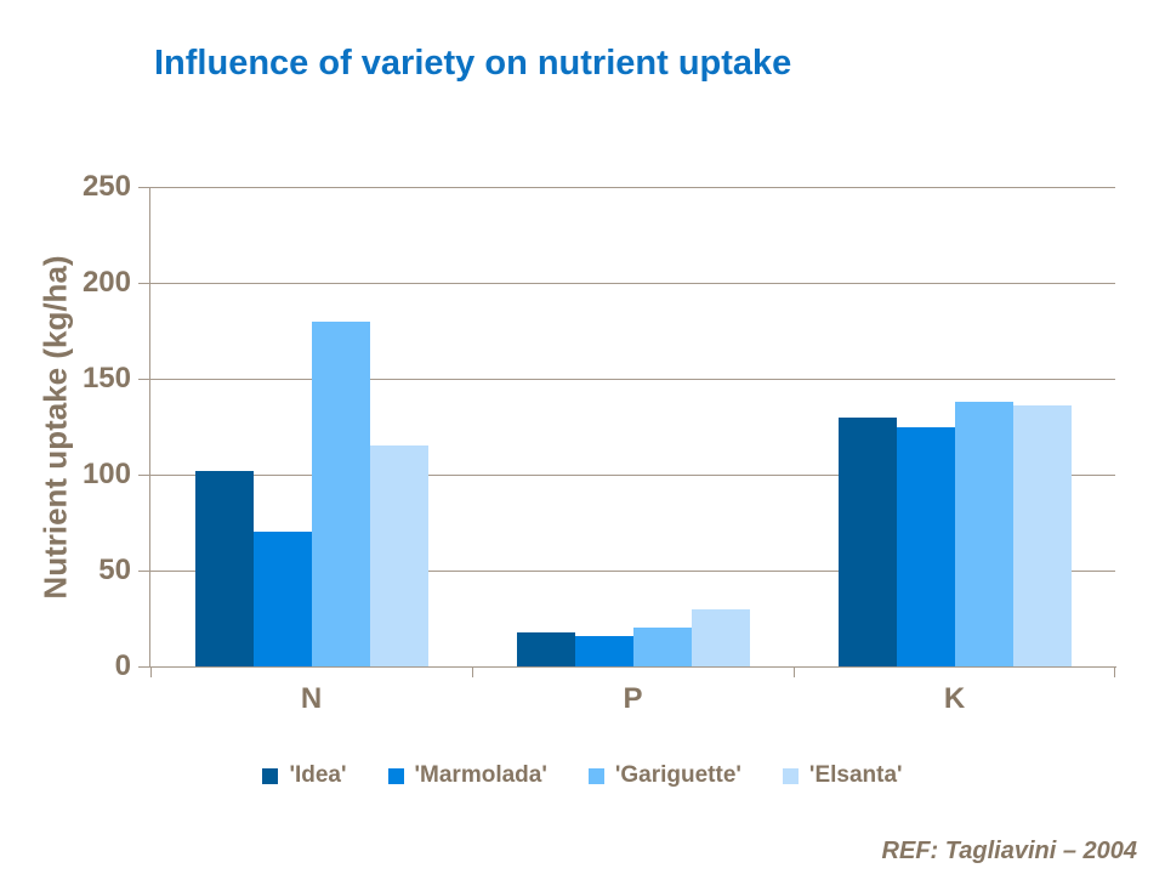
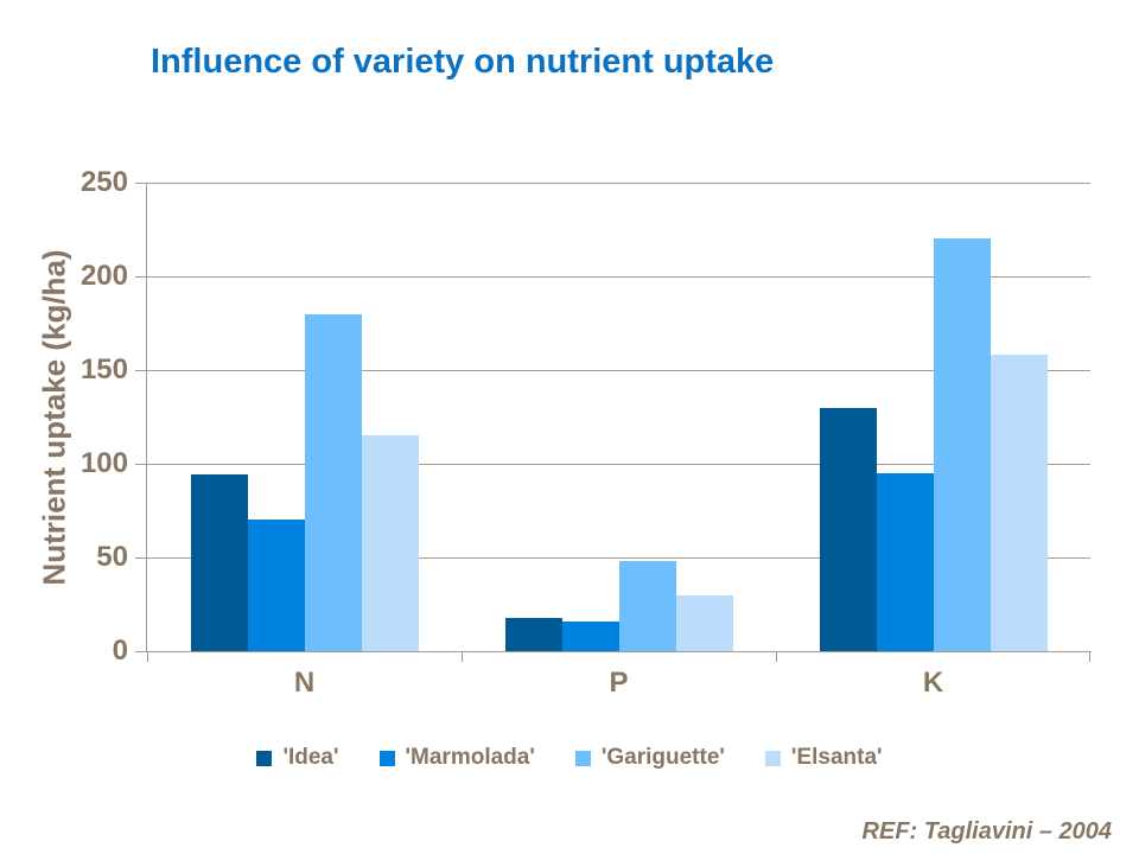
'Idea'/N: 102 -> 94
'Gariguette'/P: 20 -> 48
'Marmolada'/K: 125 -> 95
'Gariguette'/K: 138 -> 220
'Elsanta'/K: 136 -> 158
